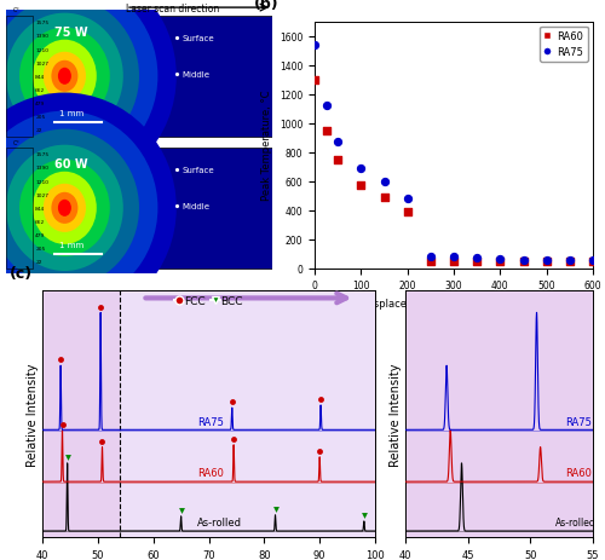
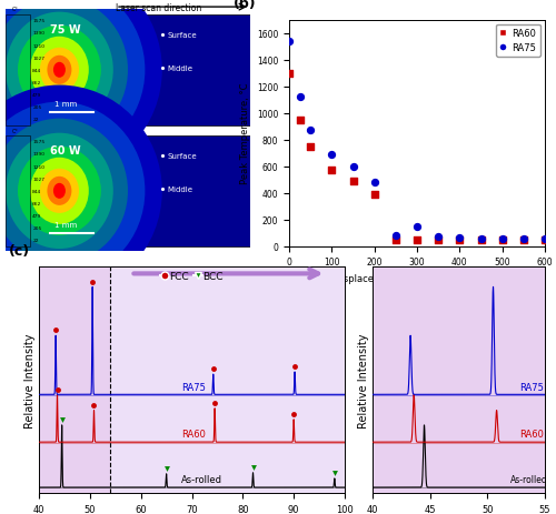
RA75/300: 80 -> 150
